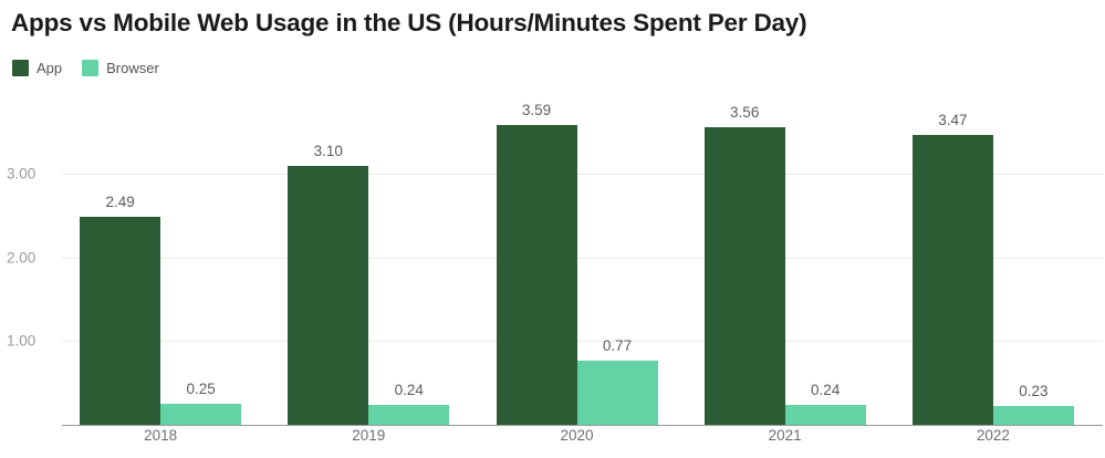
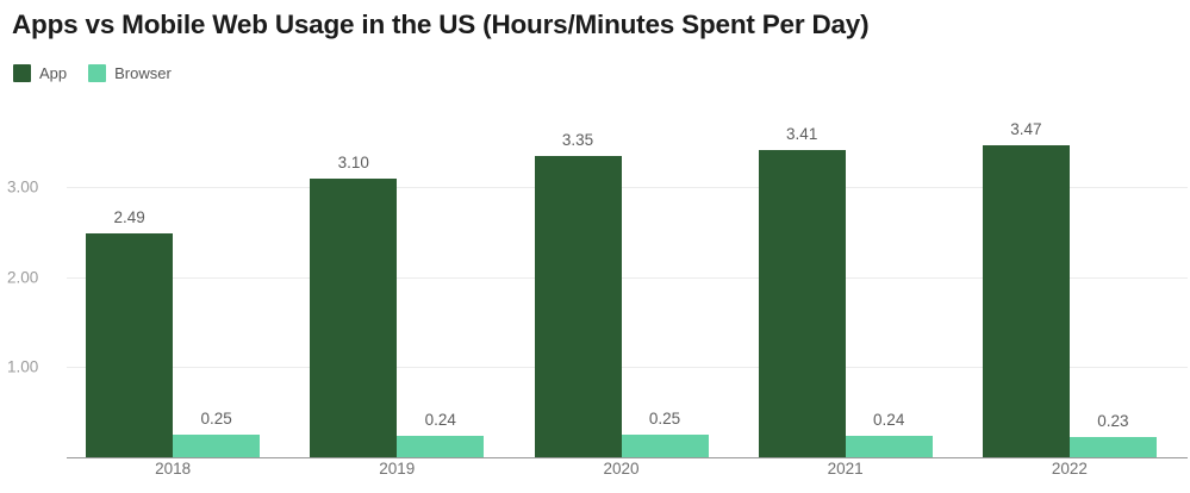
App/2020: 3.59 -> 3.35
Browser/2020: 0.77 -> 0.25
App/2021: 3.56 -> 3.41
